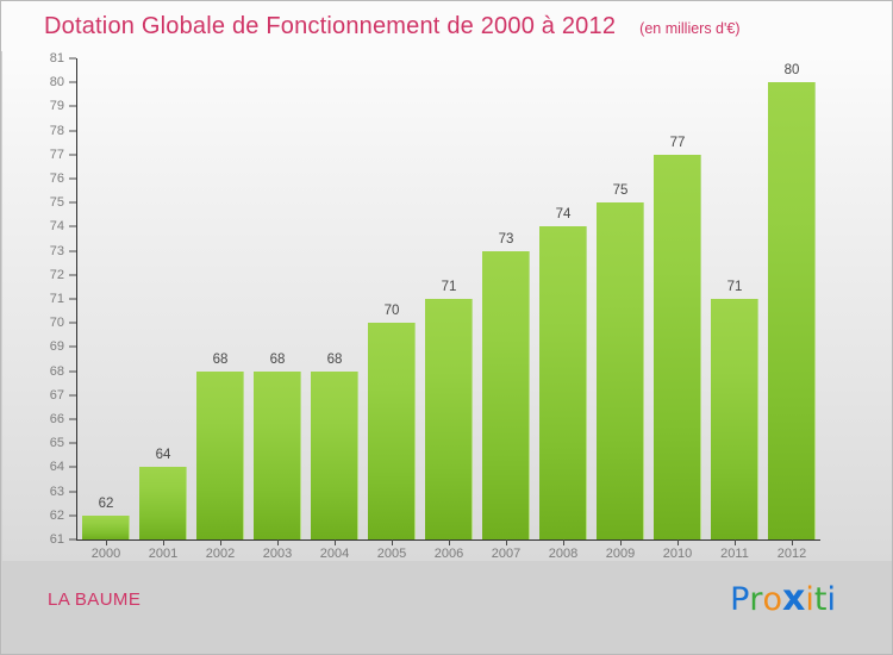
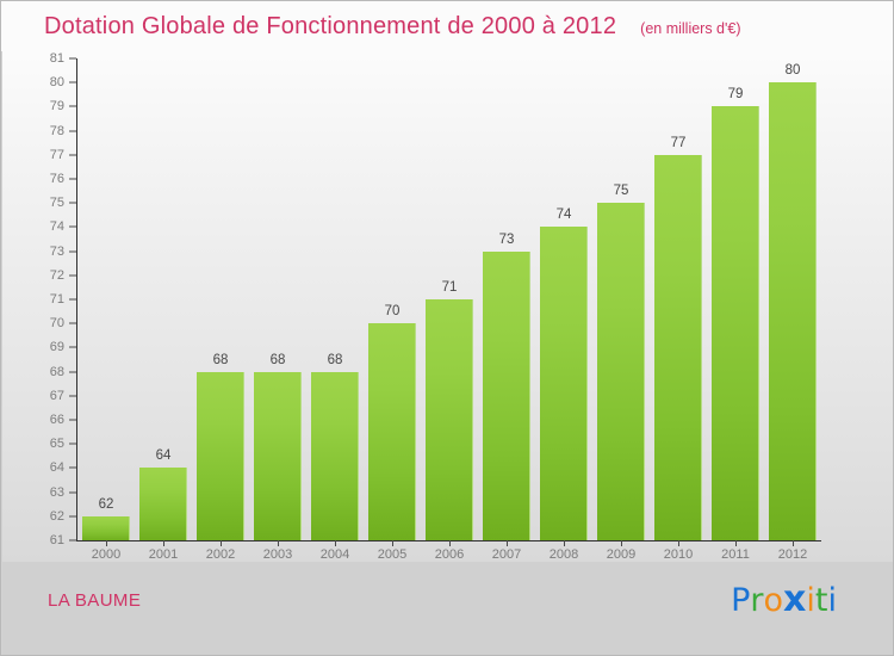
2011: 71 -> 79
